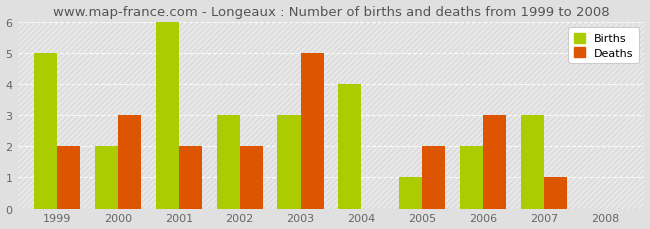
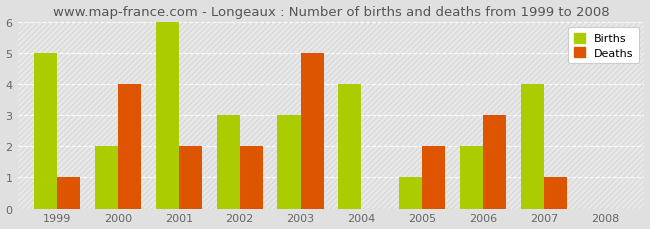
Deaths/1999: 2 -> 1
Deaths/2000: 3 -> 4
Births/2007: 3 -> 4
